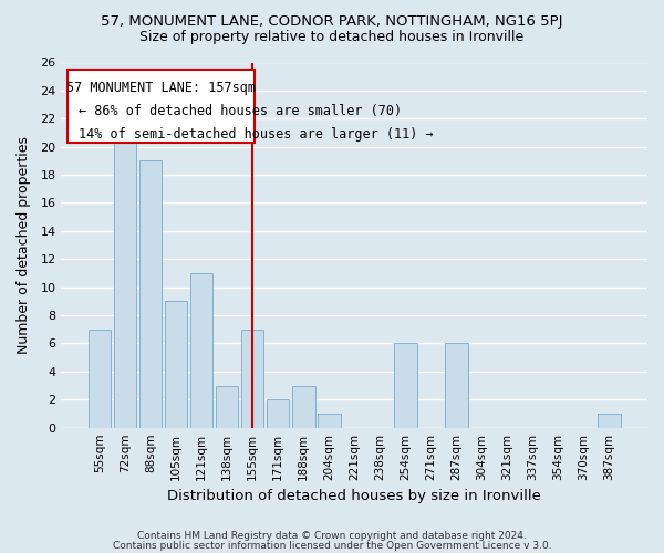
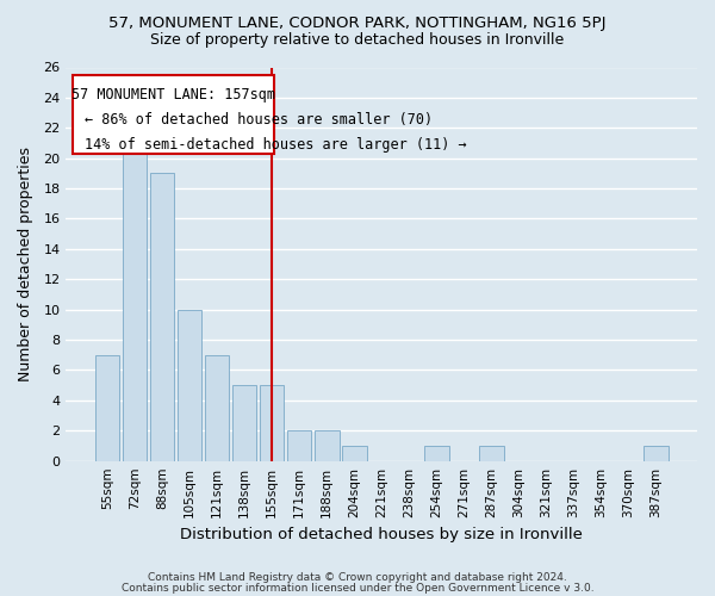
105sqm: 9 -> 10
121sqm: 11 -> 7
138sqm: 3 -> 5
155sqm: 7 -> 5
188sqm: 3 -> 2
254sqm: 6 -> 1
287sqm: 6 -> 1
